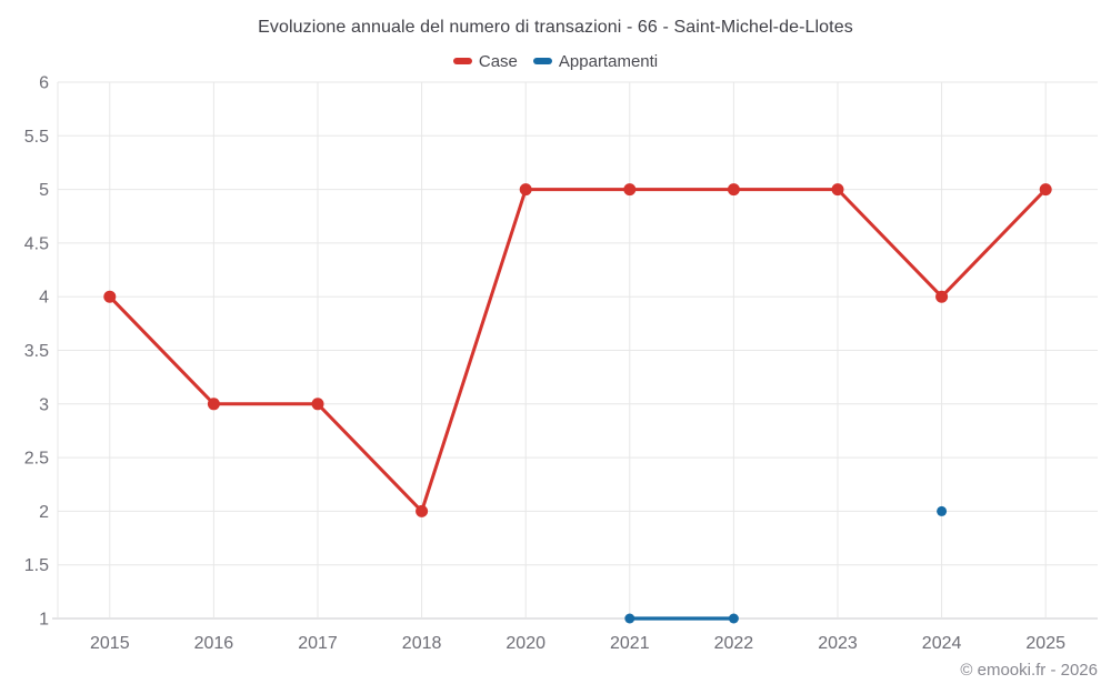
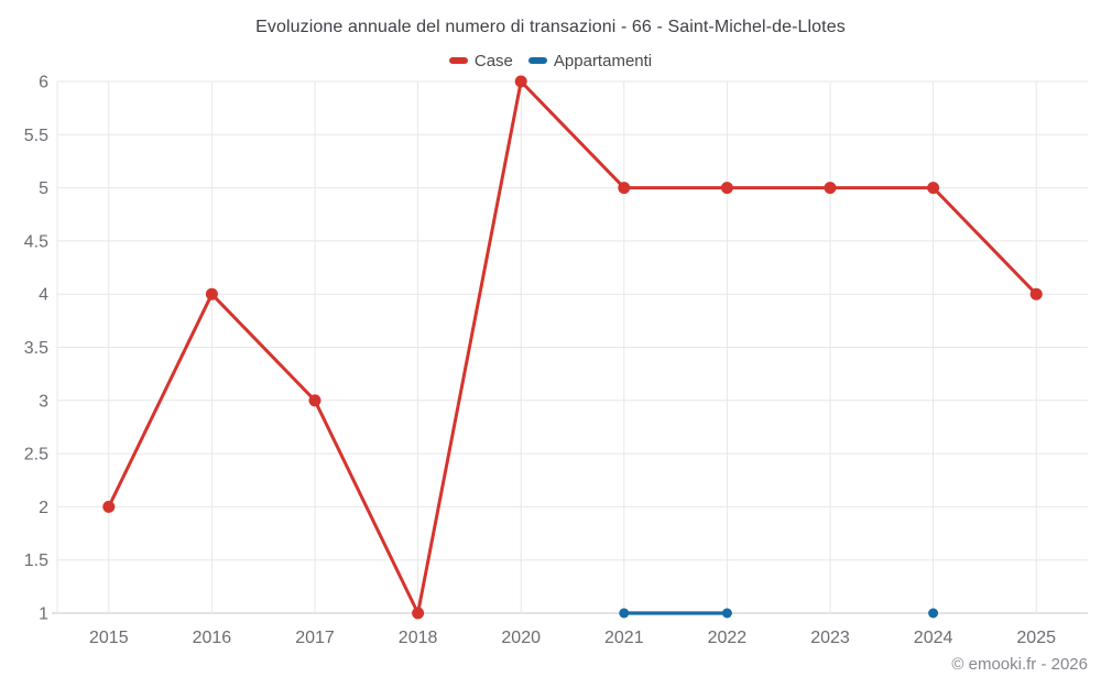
Case/2015: 4 -> 2
Case/2016: 3 -> 4
Case/2018: 2 -> 1
Case/2020: 5 -> 6
Case/2024: 4 -> 5
Appartamenti/2024: 2 -> 1
Case/2025: 5 -> 4
